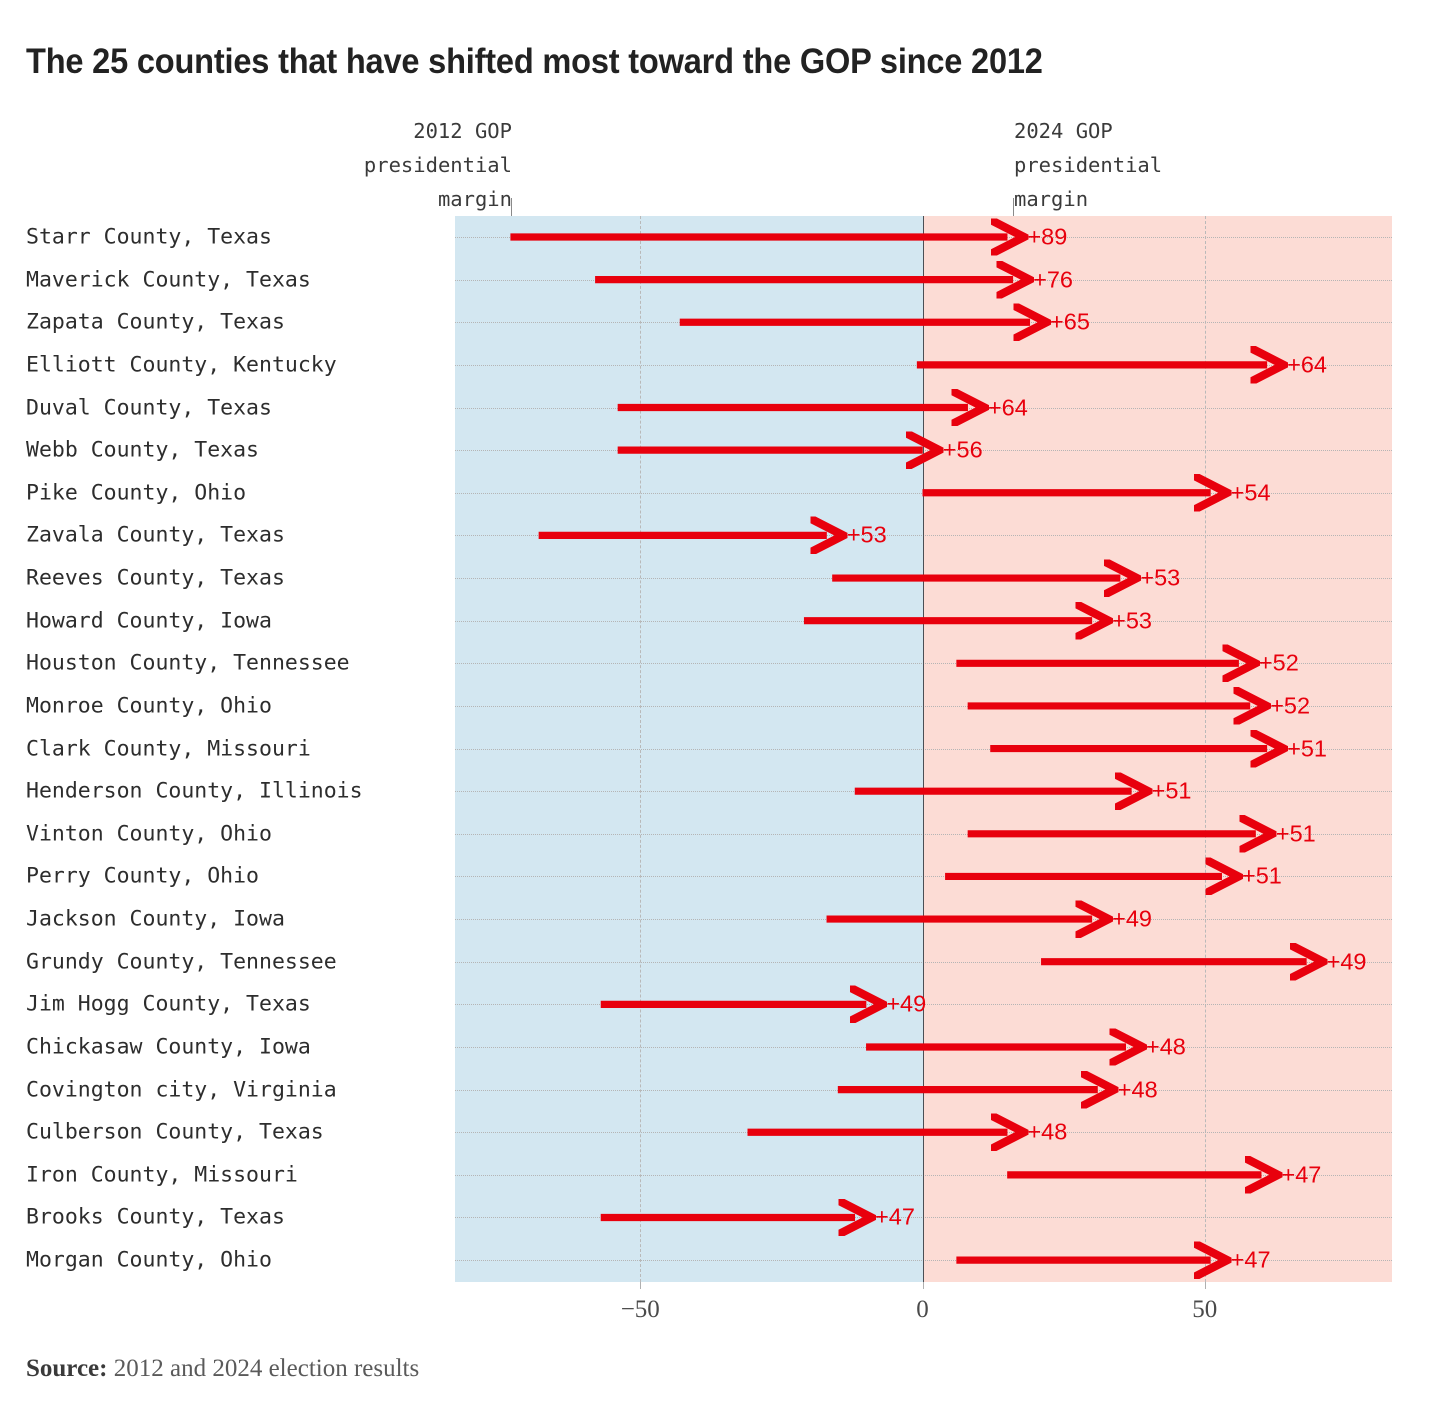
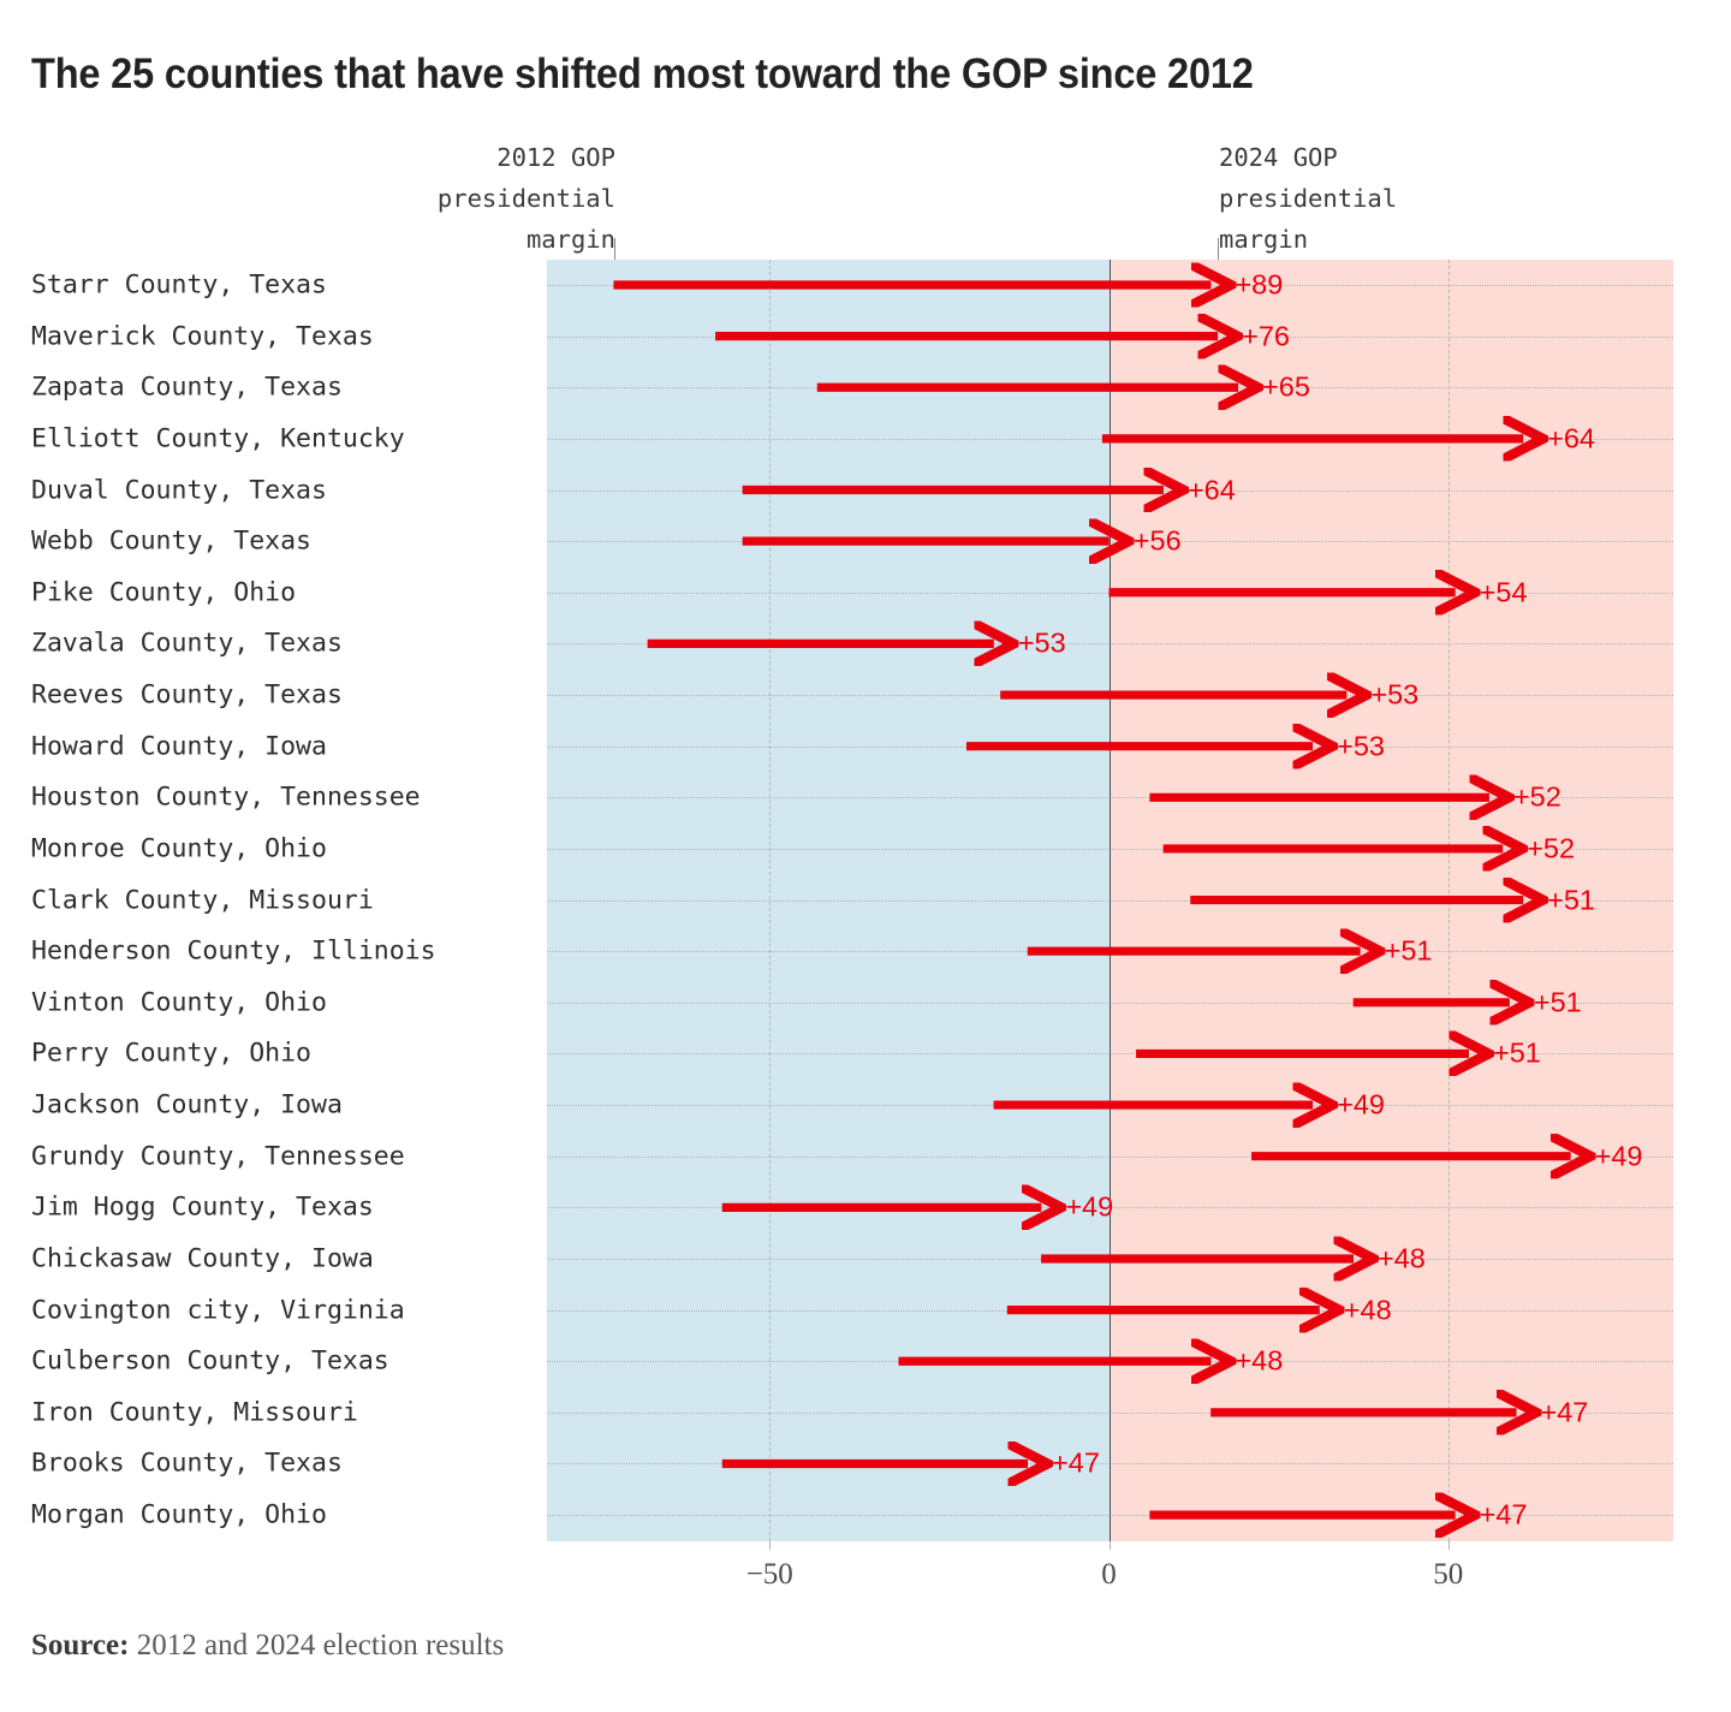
2012 GOP presidential margin/Vinton County, Ohio: 8 -> 36
